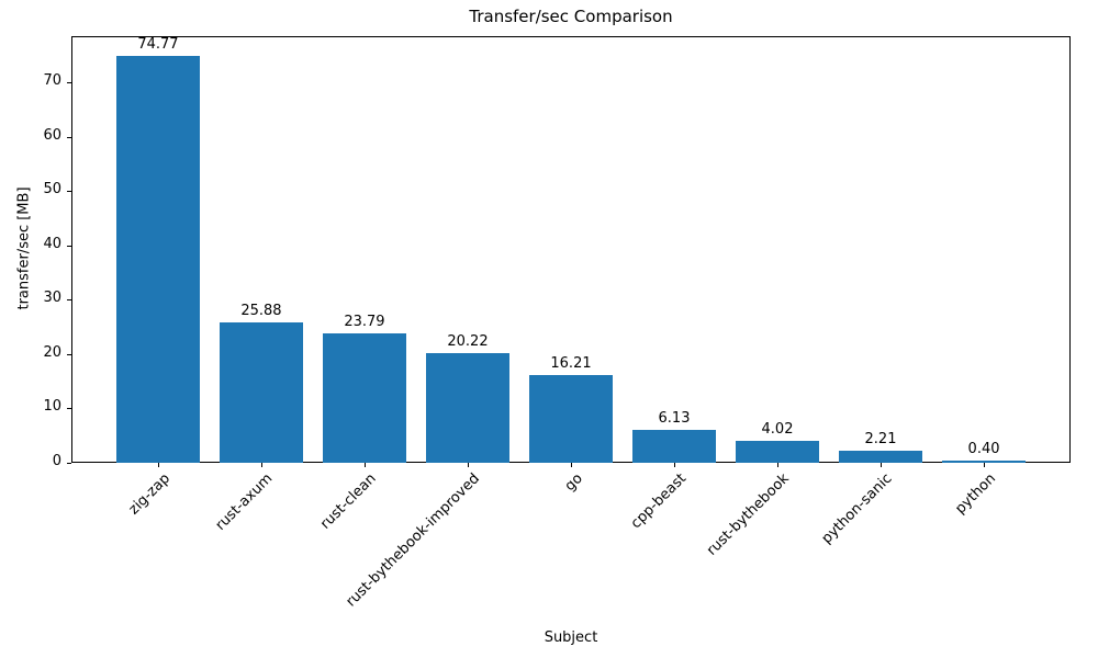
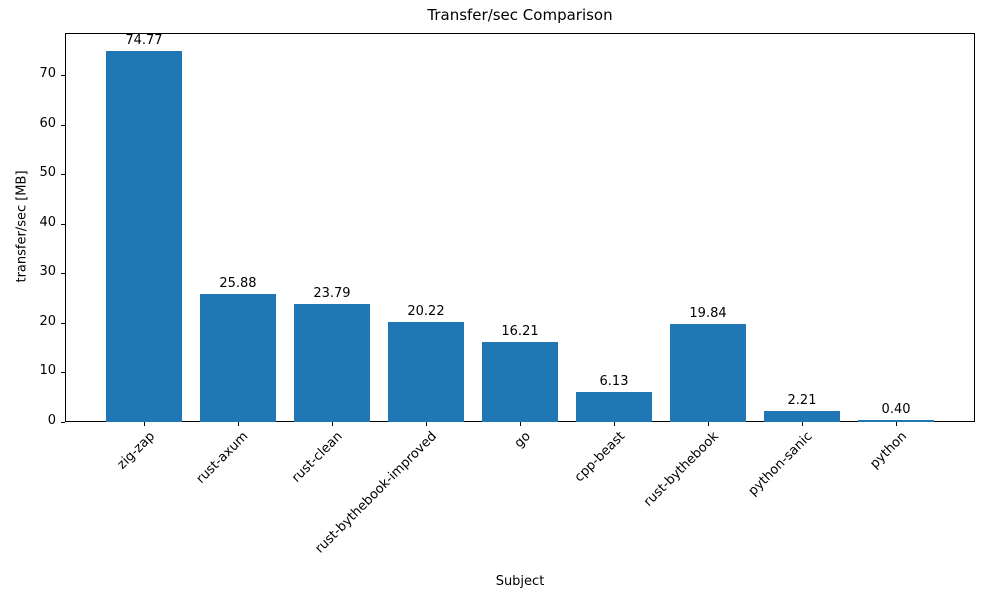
rust-bythebook: 4.02 -> 19.84
